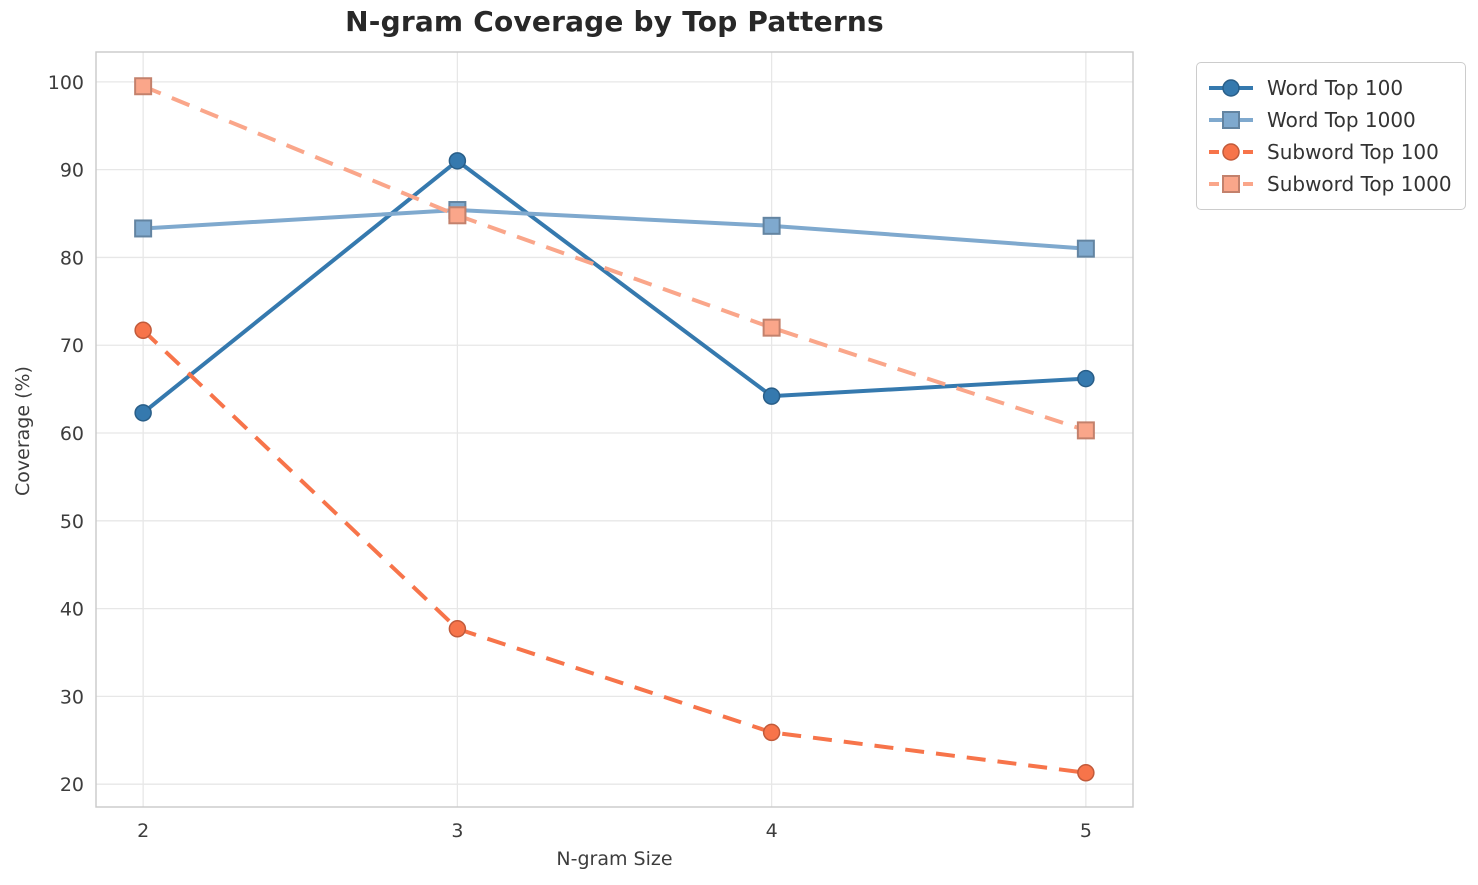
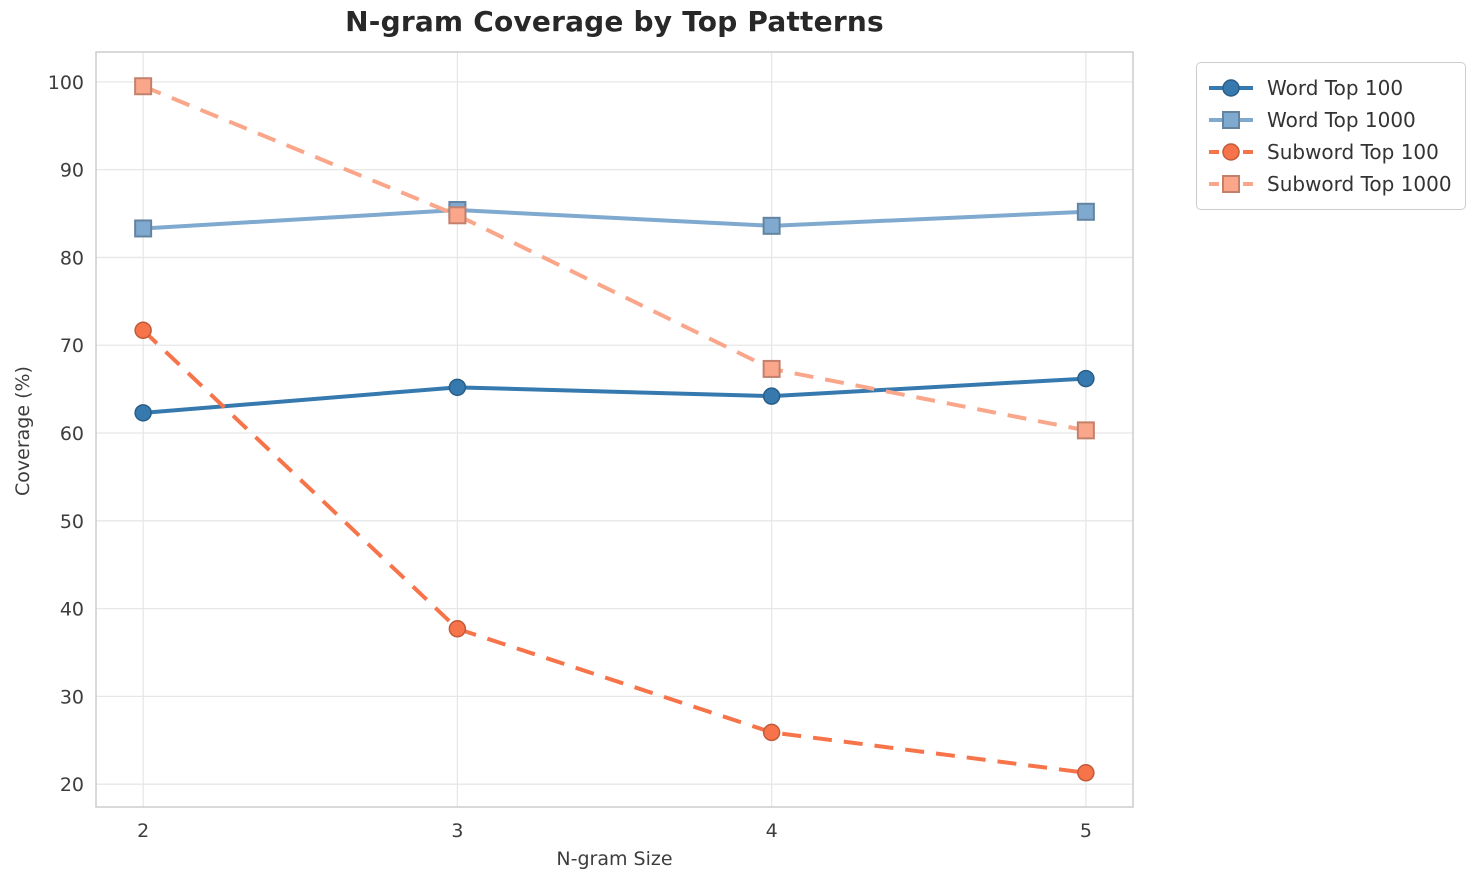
Word Top 100/3: 91 -> 65
Subword Top 1000/4: 72 -> 67
Word Top 1000/5: 81 -> 85
